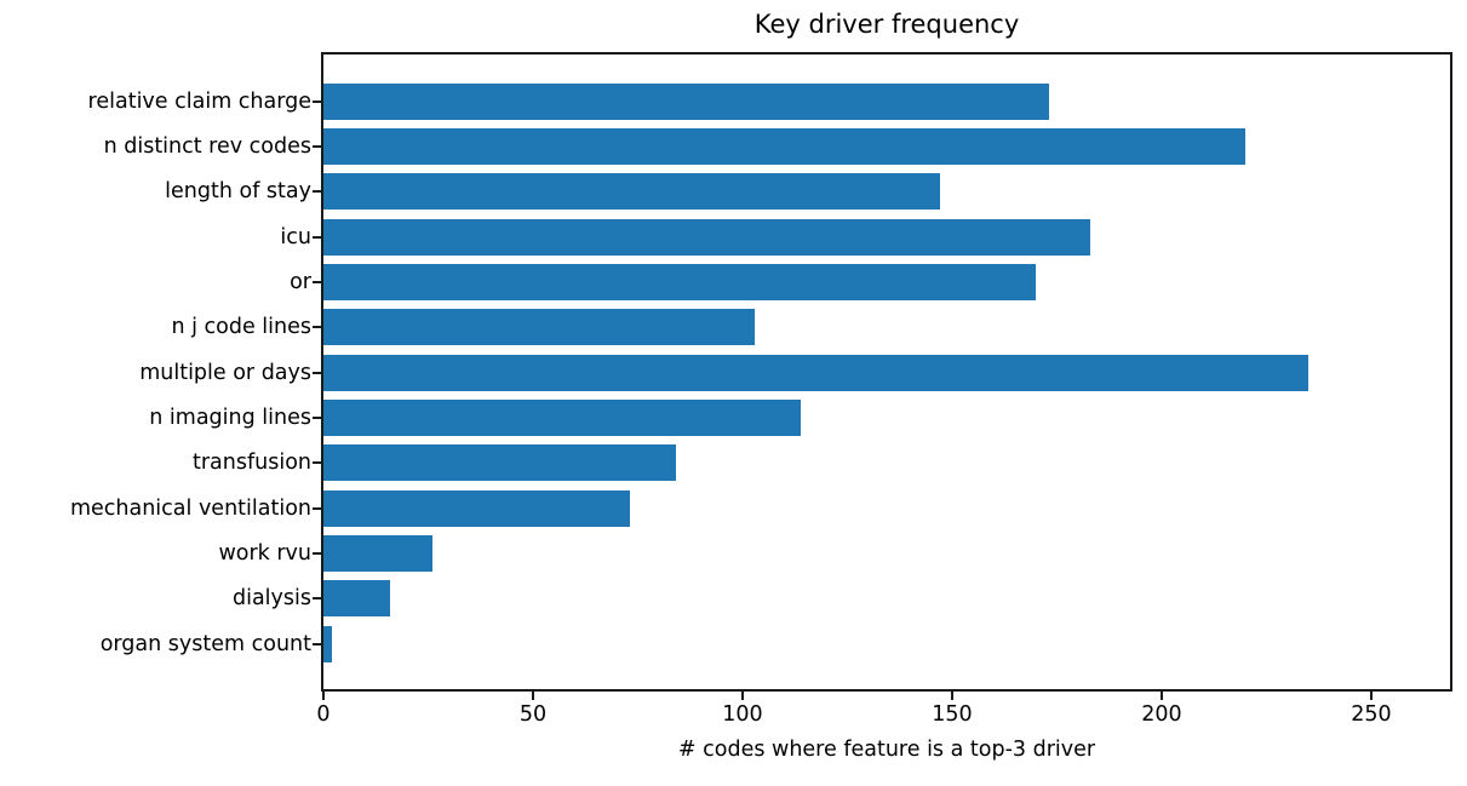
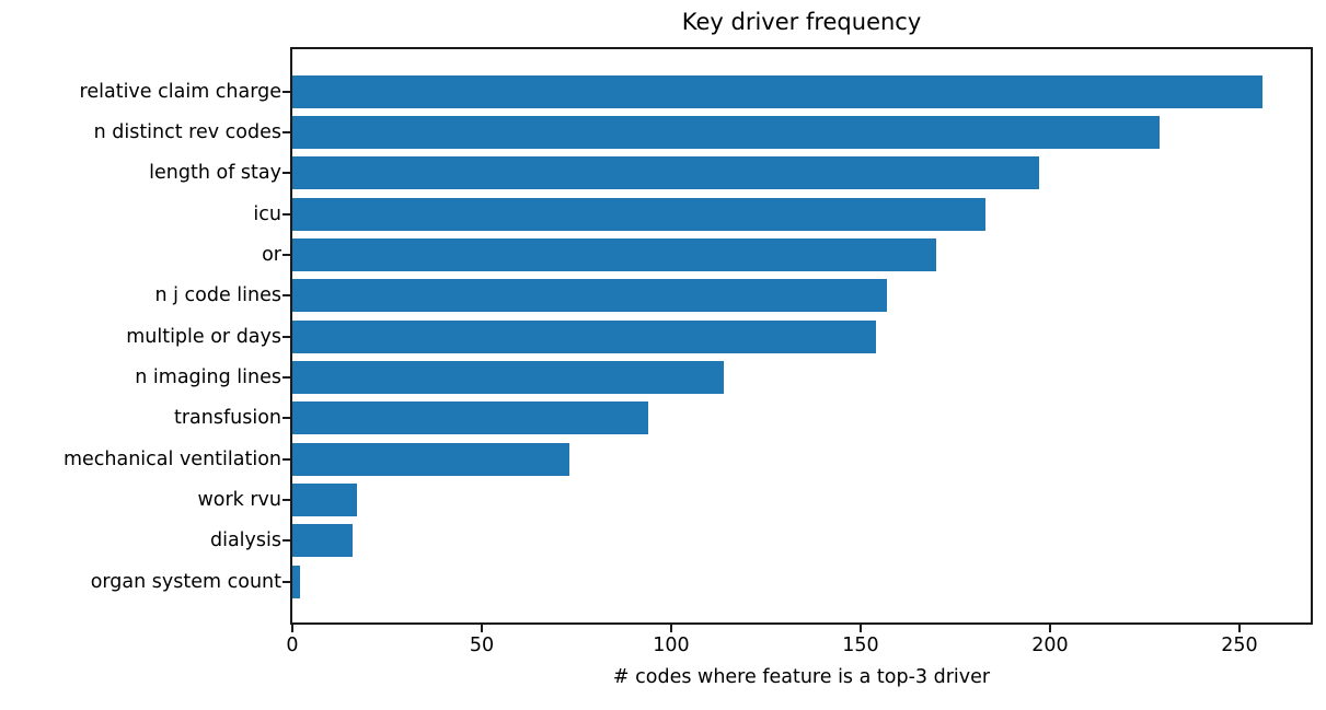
relative claim charge: 173 -> 256
n distinct rev codes: 220 -> 229
length of stay: 147 -> 197
n j code lines: 103 -> 157
multiple or days: 235 -> 154
transfusion: 84 -> 94
work rvu: 26 -> 17
